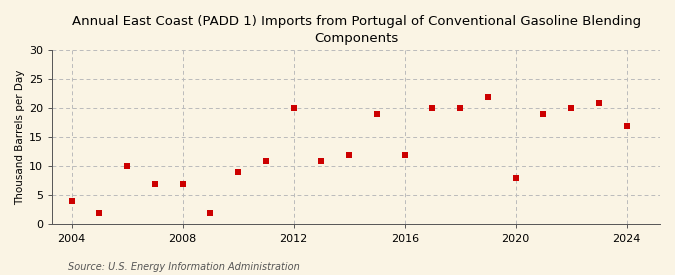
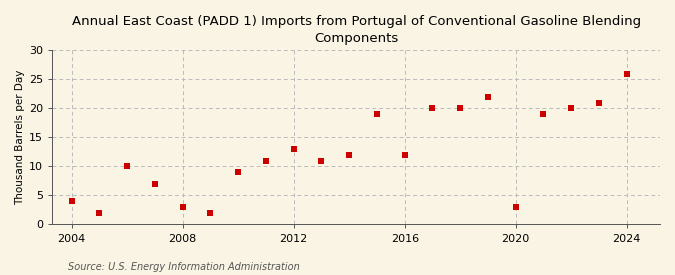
2008: 7 -> 3
2012: 20 -> 13
2020: 8 -> 3
2024: 17 -> 26
